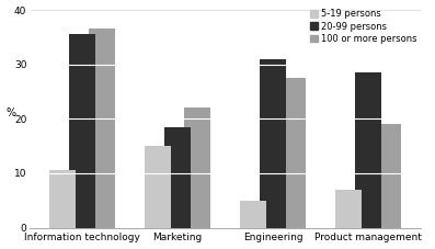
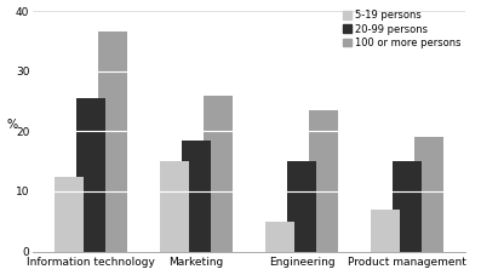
5-19 persons/Information technology: 10.5 -> 12.5
20-99 persons/Information technology: 35.5 -> 25.5
100 or more persons/Marketing: 22.0 -> 26.0
20-99 persons/Engineering: 31.0 -> 15.0
100 or more persons/Engineering: 27.5 -> 23.5
20-99 persons/Product management: 28.5 -> 15.0
